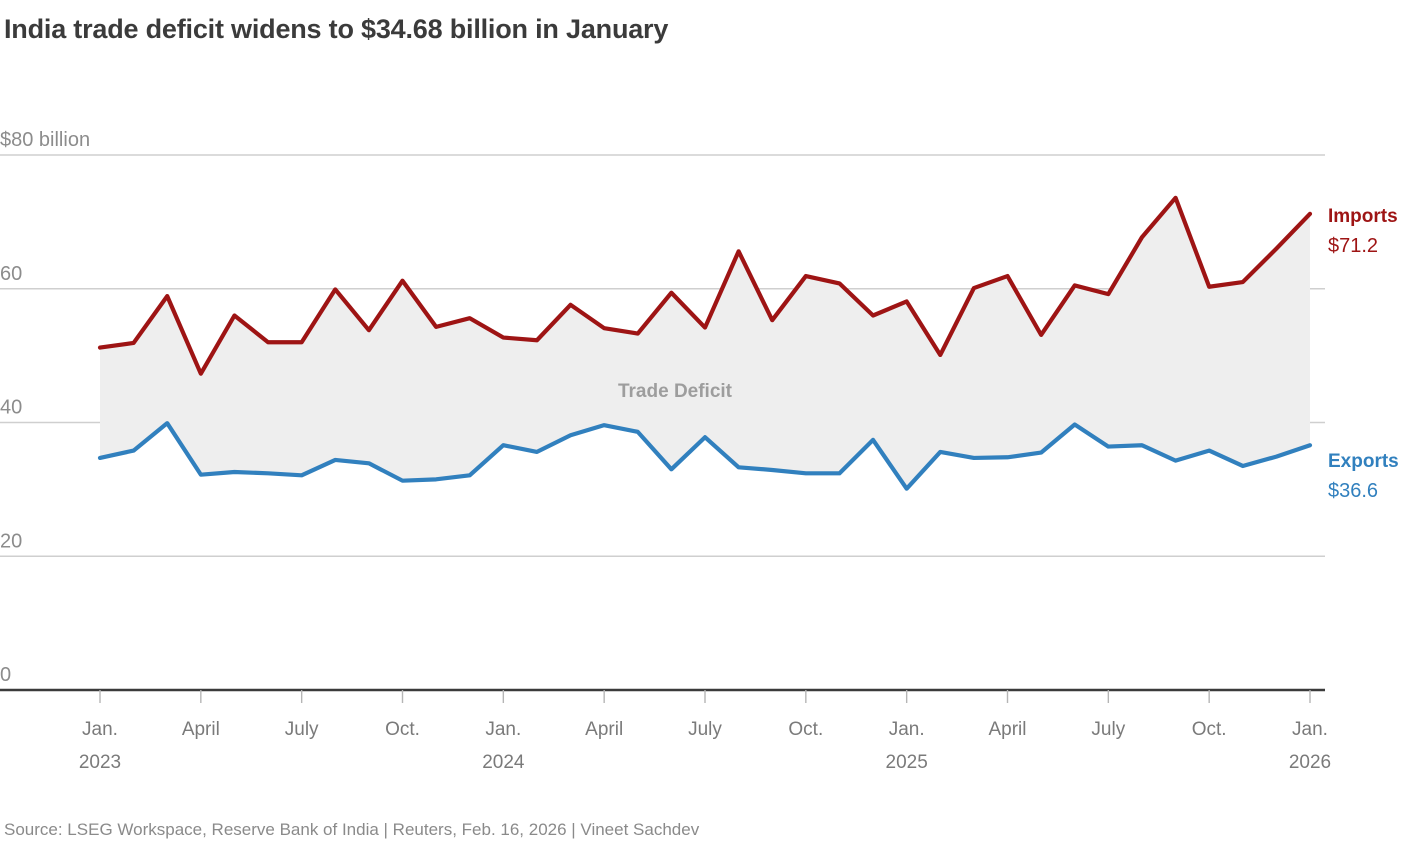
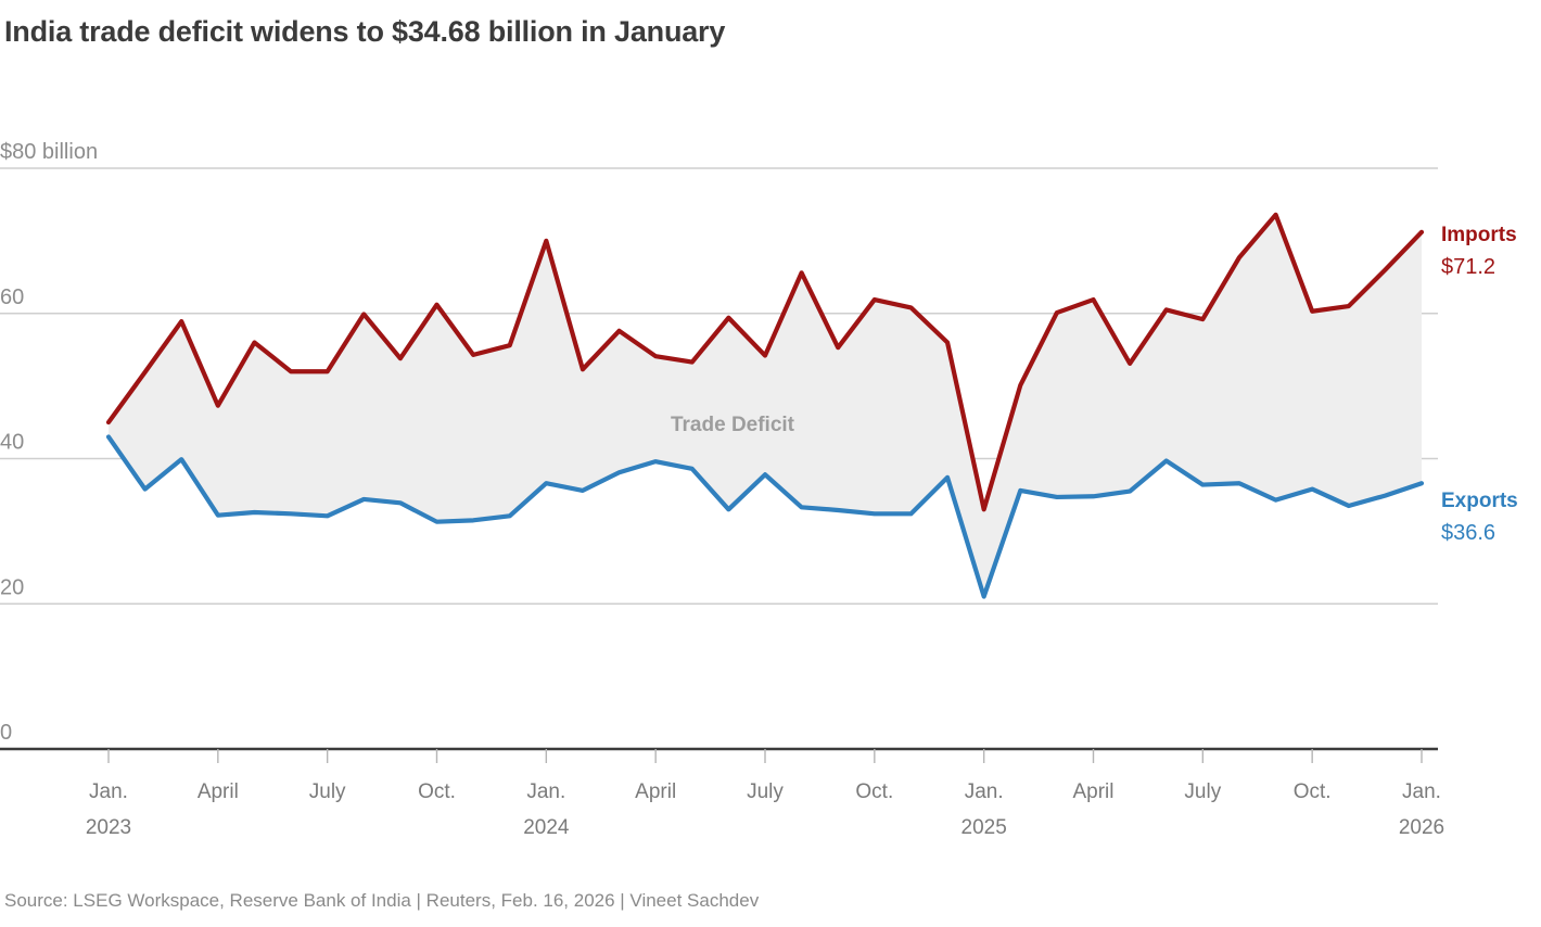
Imports/Jan. 2023: 51 -> 45
Exports/Jan. 2023: 35 -> 43
Imports/Jan. 2024: 53 -> 70
Imports/Jan. 2025: 58 -> 33
Exports/Jan. 2025: 30 -> 21
